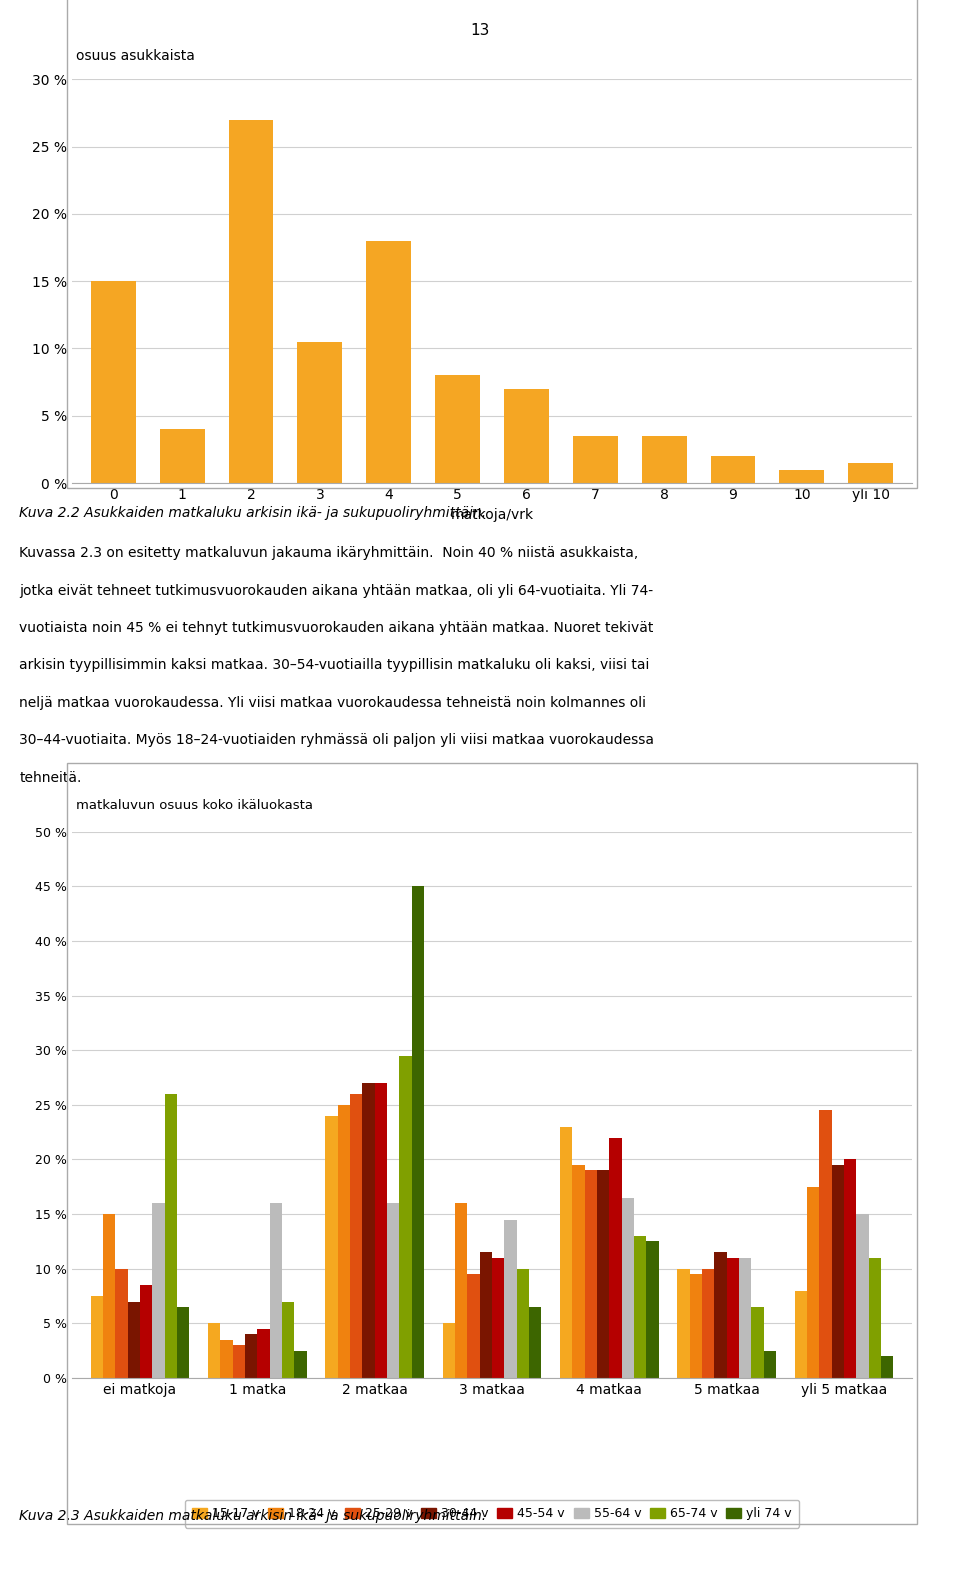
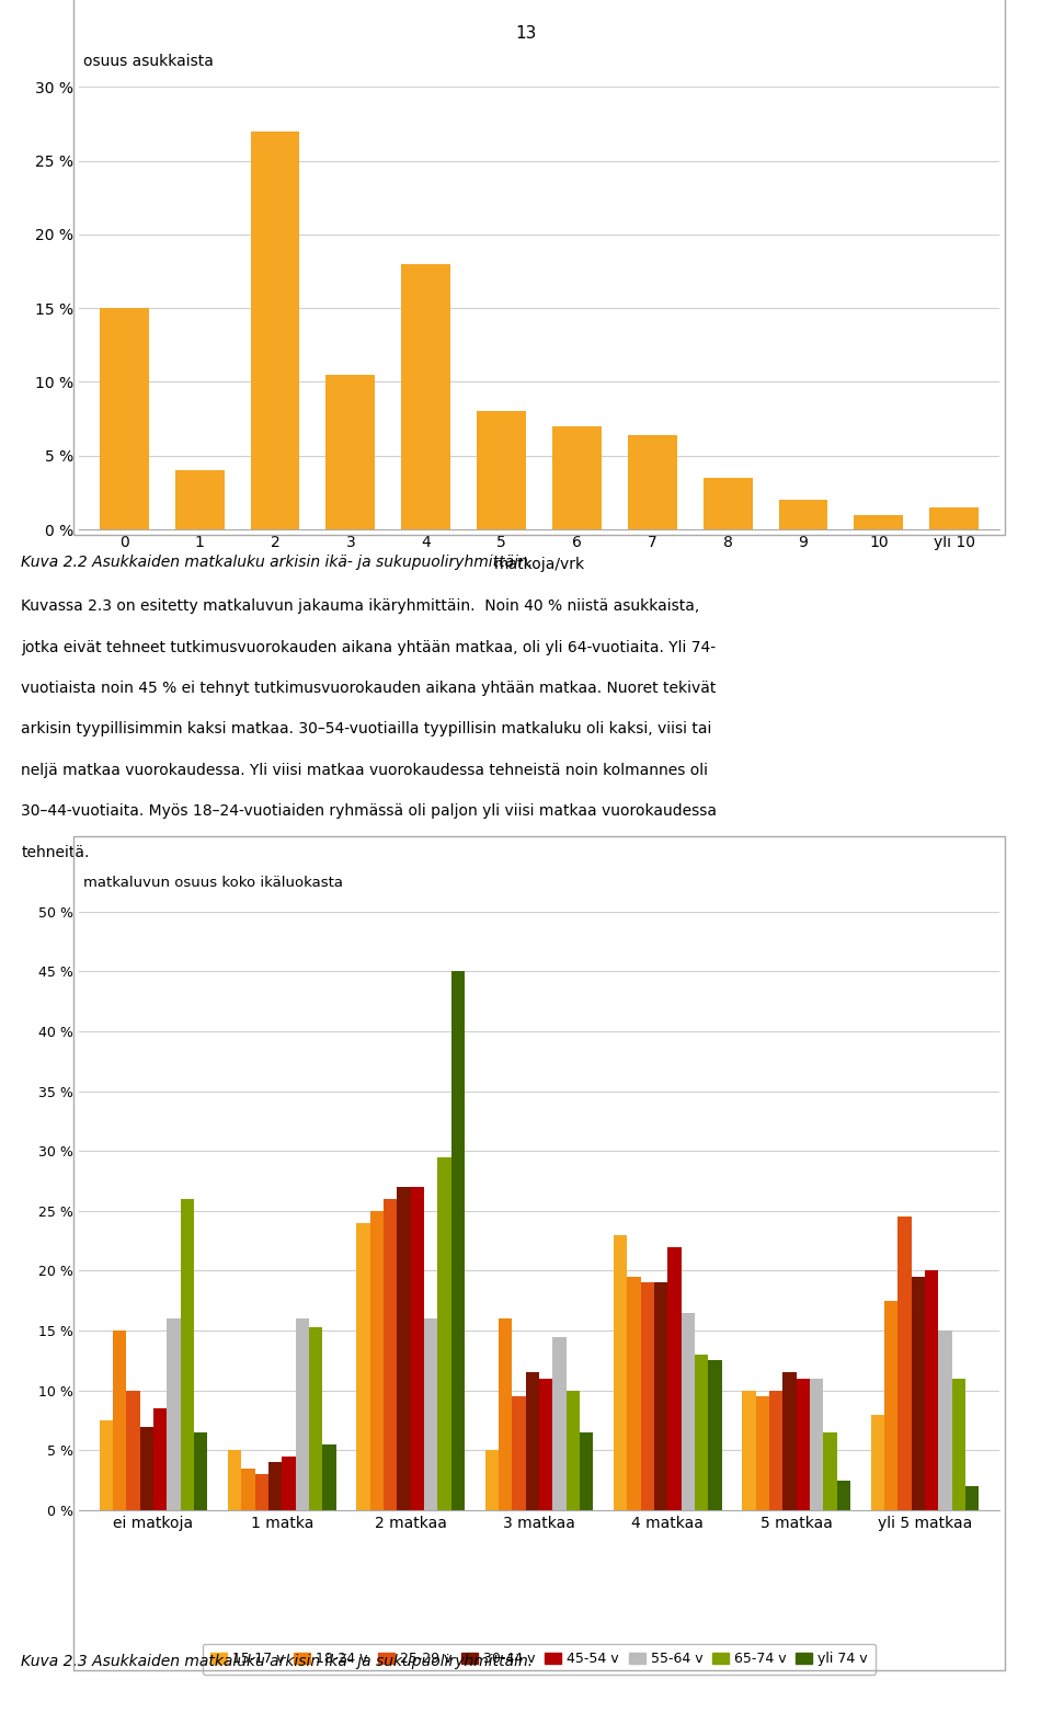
7: 3.5 % -> 6.4 %
65-74 v/1 matka: 7.0 % -> 15.3 %
yli 74 v/1 matka: 2.5 % -> 5.5 %
